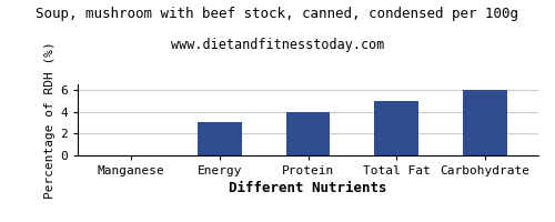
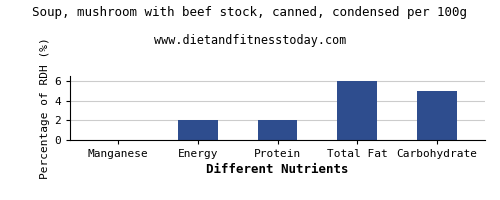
Energy: 3 -> 2
Protein: 4 -> 2
Total Fat: 5 -> 6
Carbohydrate: 6 -> 5
